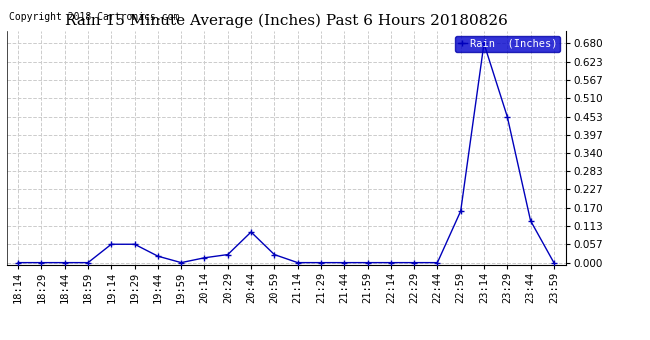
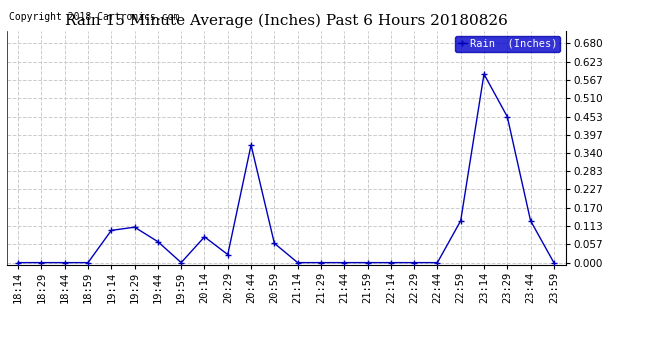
19:14: 0.057 -> 0.100
19:29: 0.057 -> 0.110
19:44: 0.020 -> 0.065
20:14: 0.015 -> 0.080
20:44: 0.095 -> 0.365
20:59: 0.025 -> 0.060
22:59: 0.160 -> 0.130
23:14: 0.680 -> 0.585
